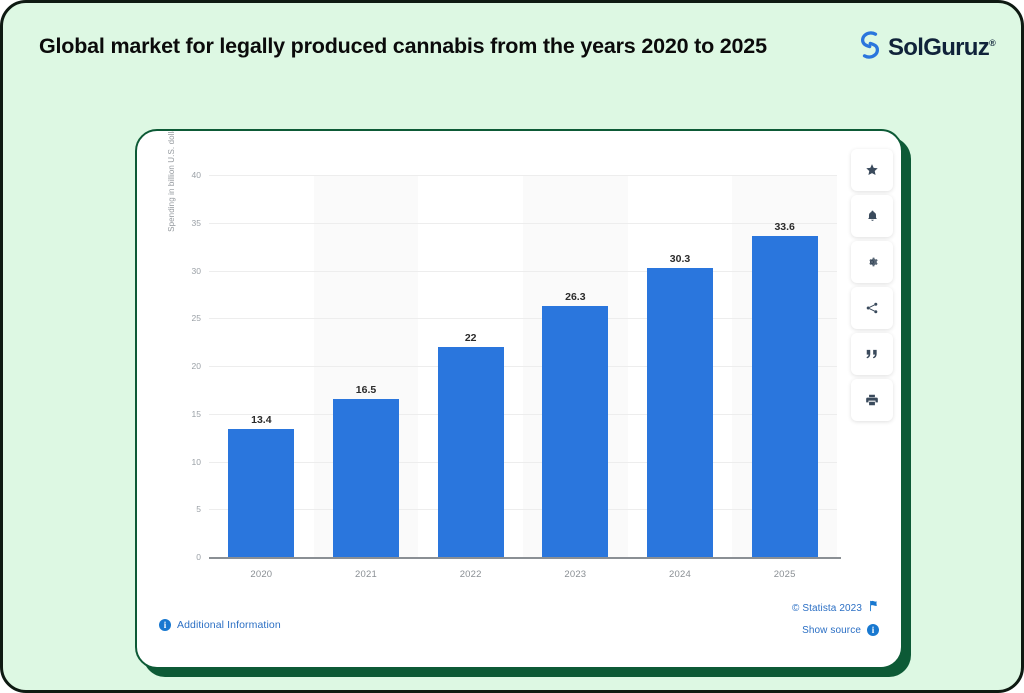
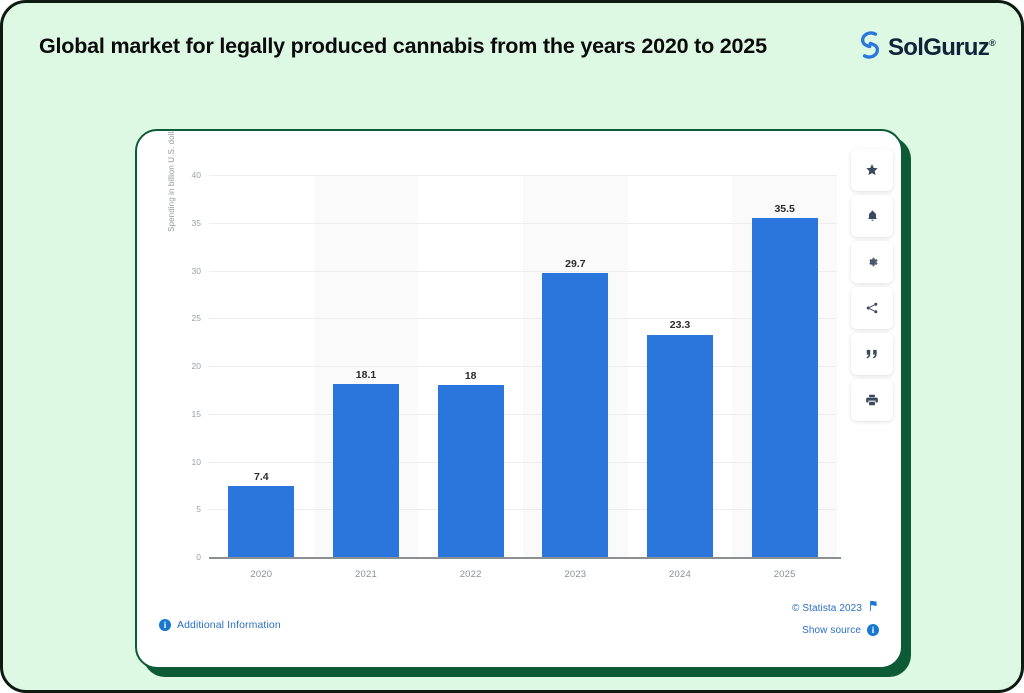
2020: 13.4 -> 7.4
2021: 16.5 -> 18.1
2022: 22 -> 18
2023: 26.3 -> 29.7
2024: 30.3 -> 23.3
2025: 33.6 -> 35.5
